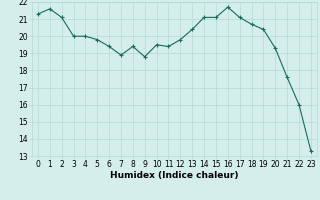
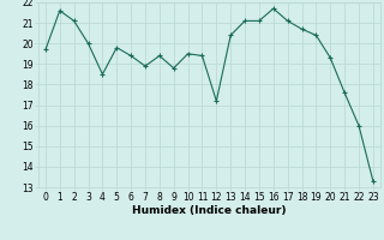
0: 21.3 -> 19.7
4: 20.0 -> 18.5
12: 19.8 -> 17.2
